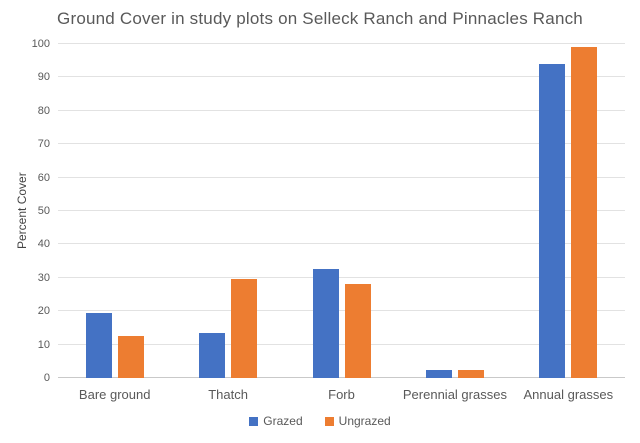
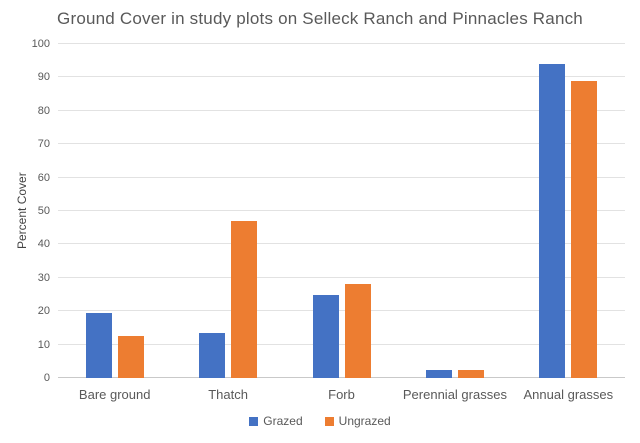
Ungrazed/Thatch: 30 -> 47
Grazed/Forb: 32 -> 25
Ungrazed/Annual grasses: 99 -> 89
